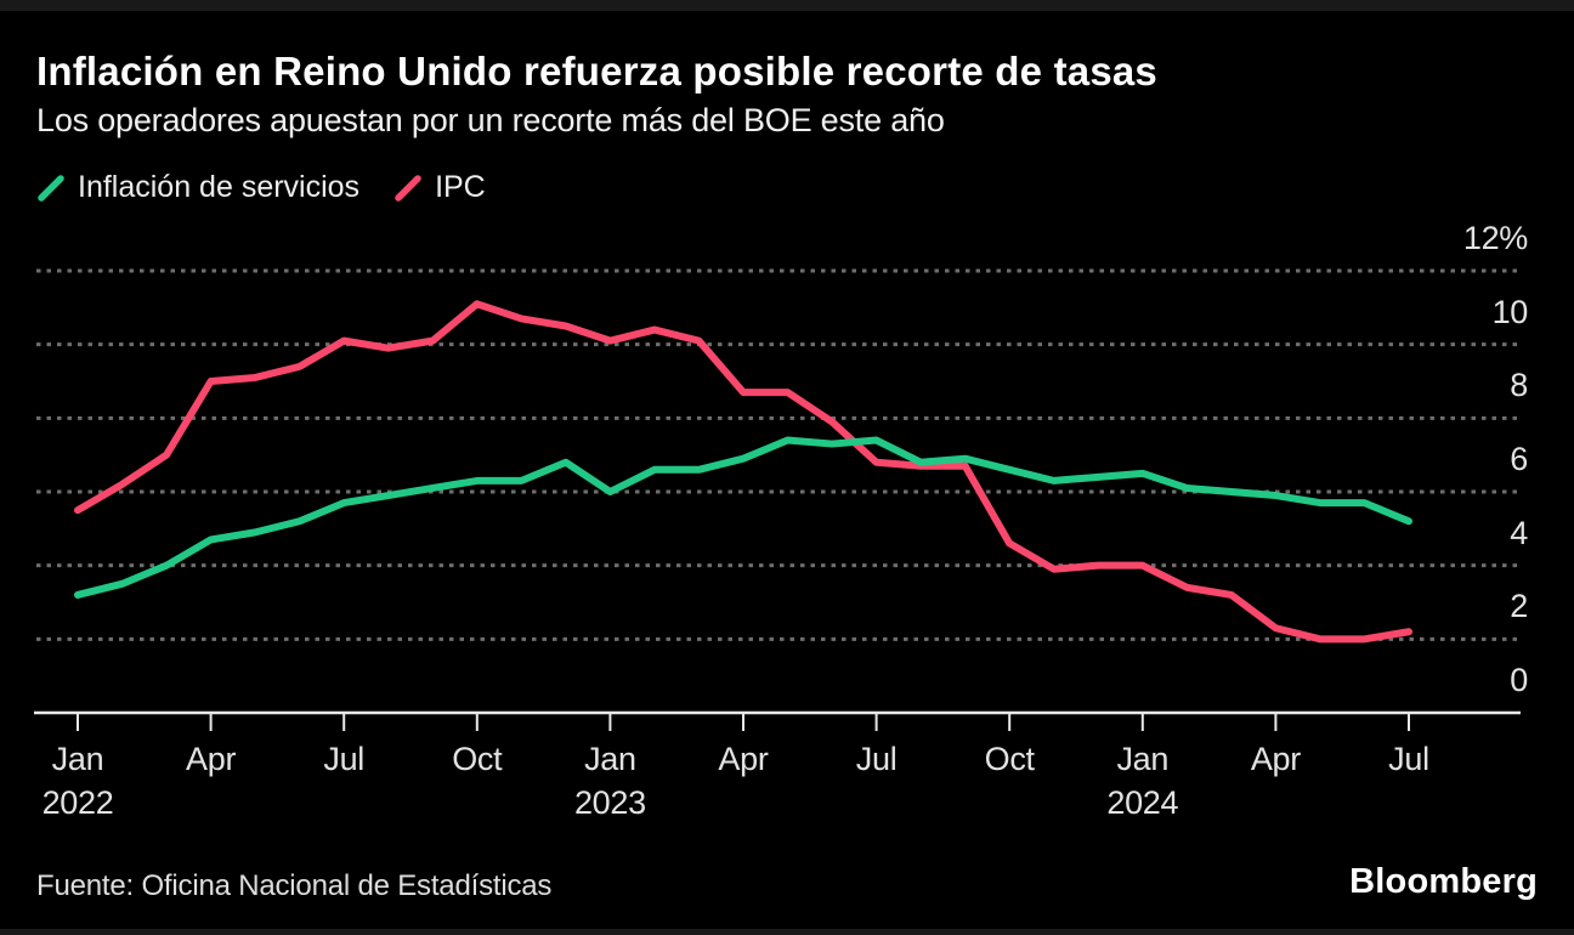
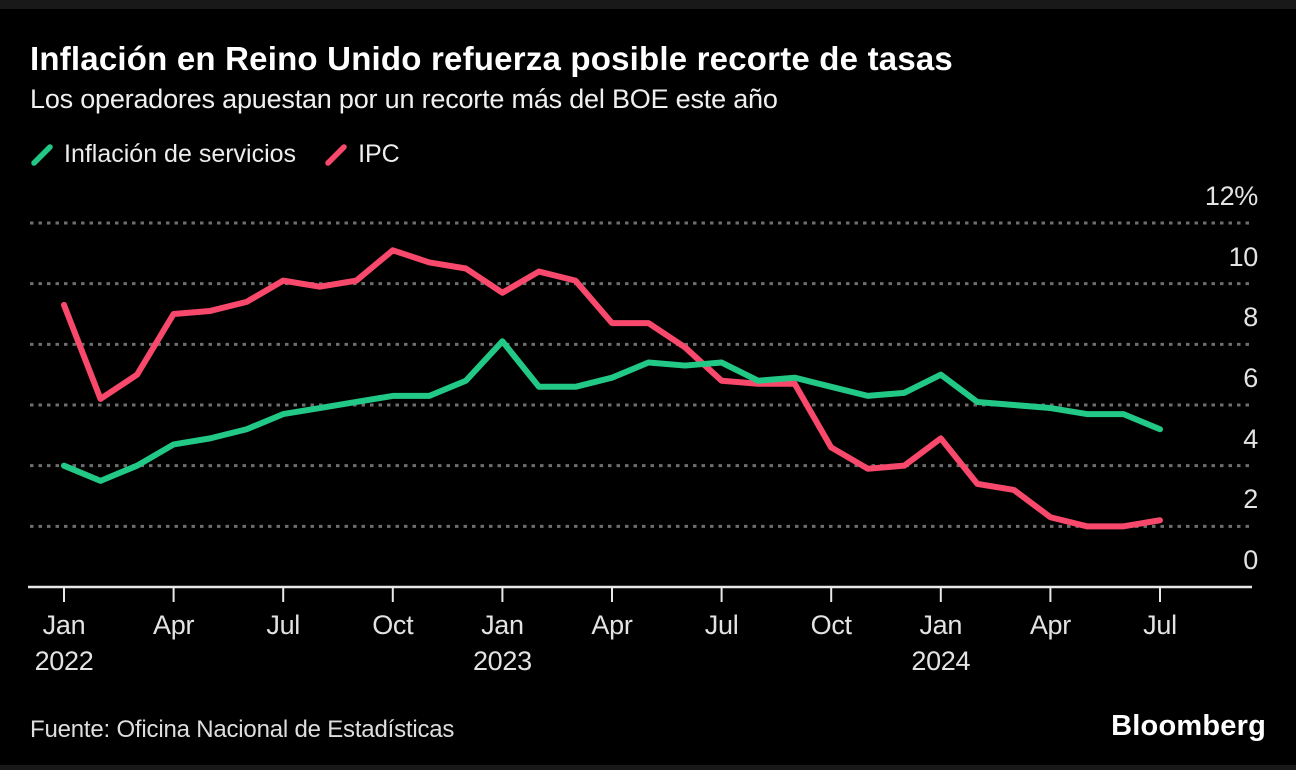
Inflación de servicios/Jan 2022: 3.2% -> 4.0%
IPC/Jan 2022: 5.5% -> 9.3%
Inflación de servicios/Jan 2023: 6.0% -> 8.1%
IPC/Jan 2023: 10.1% -> 9.7%
Inflación de servicios/Jan 2024: 6.5% -> 7.0%
IPC/Jan 2024: 4.0% -> 4.9%
